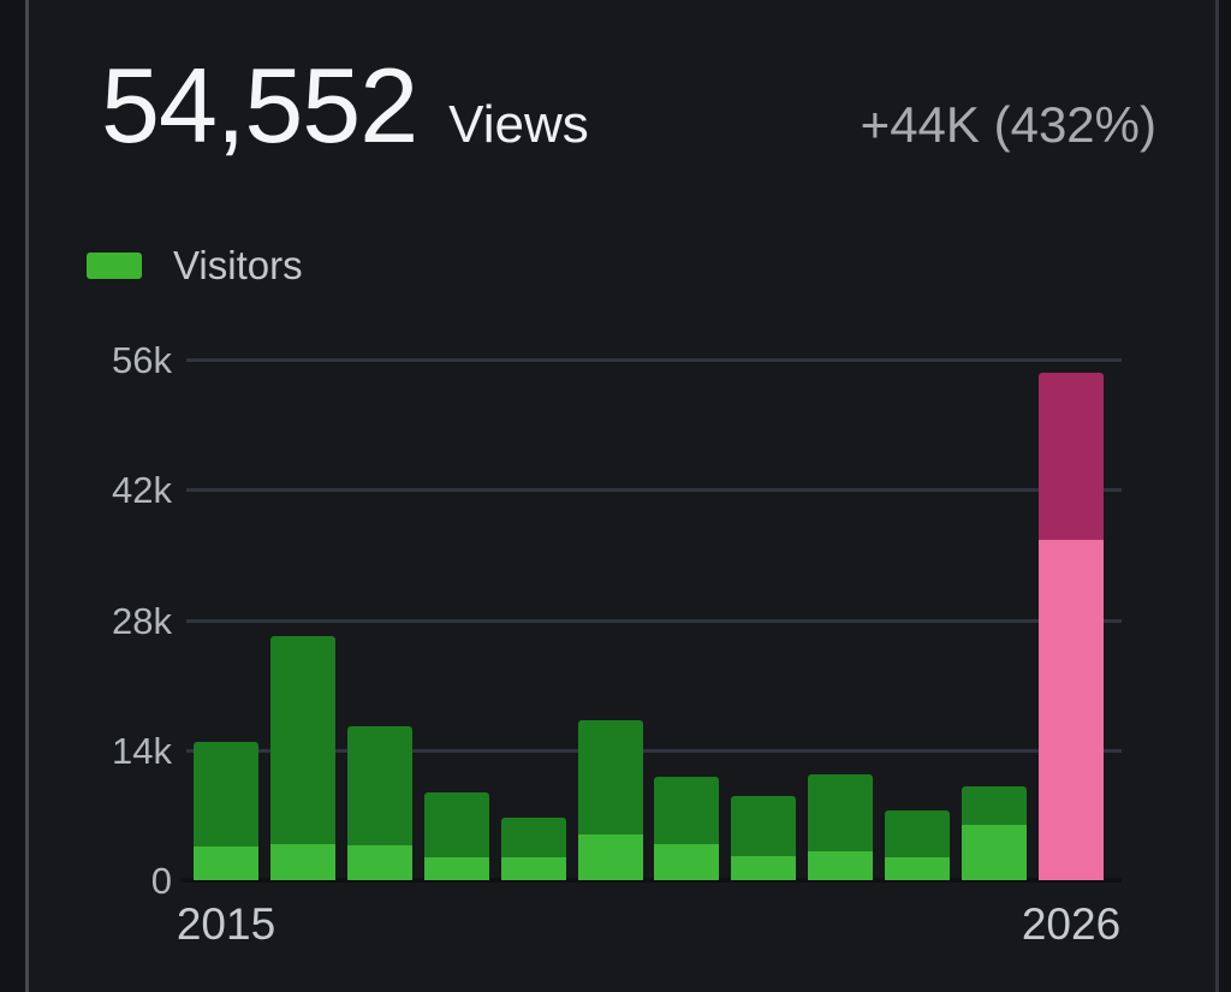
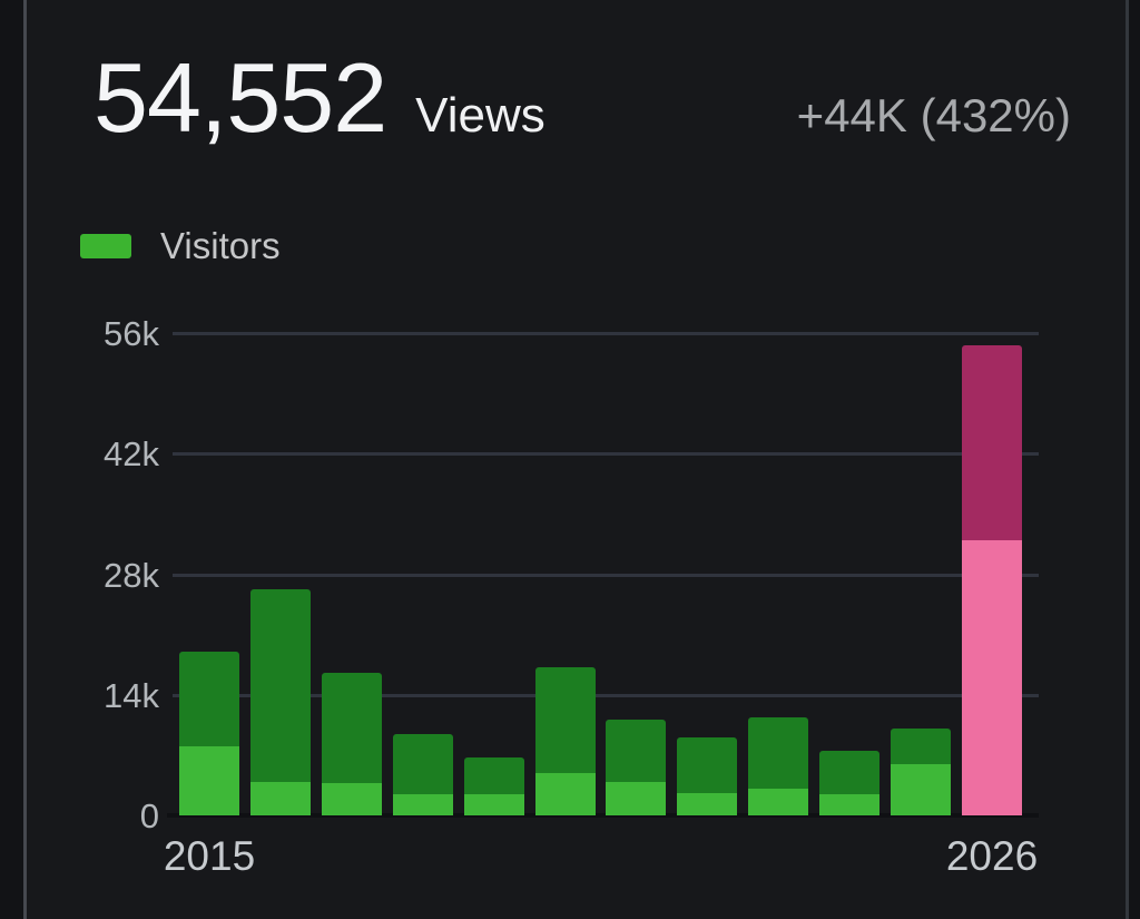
Views/2015: 15k -> 19k
Visitors/2015: 4k -> 8k
Visitors/2026: 37k -> 32k
